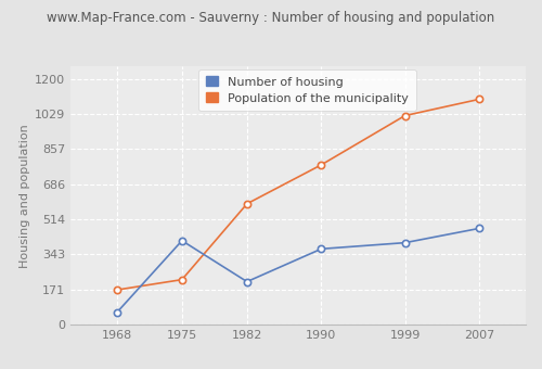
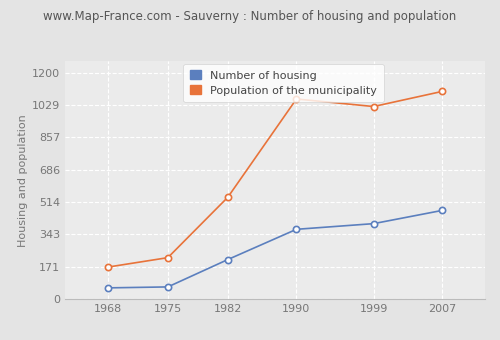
Number of housing/1975: 410 -> 60
Population of the municipality/1982: 590 -> 540
Population of the municipality/1990: 780 -> 1060
